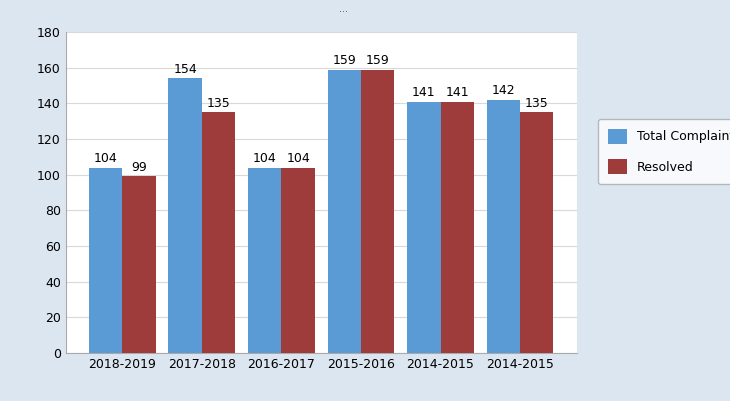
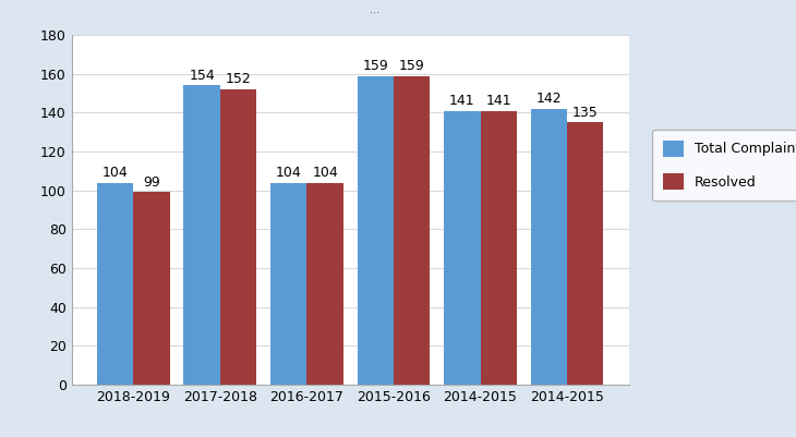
Resolved/2017-2018: 135 -> 152
